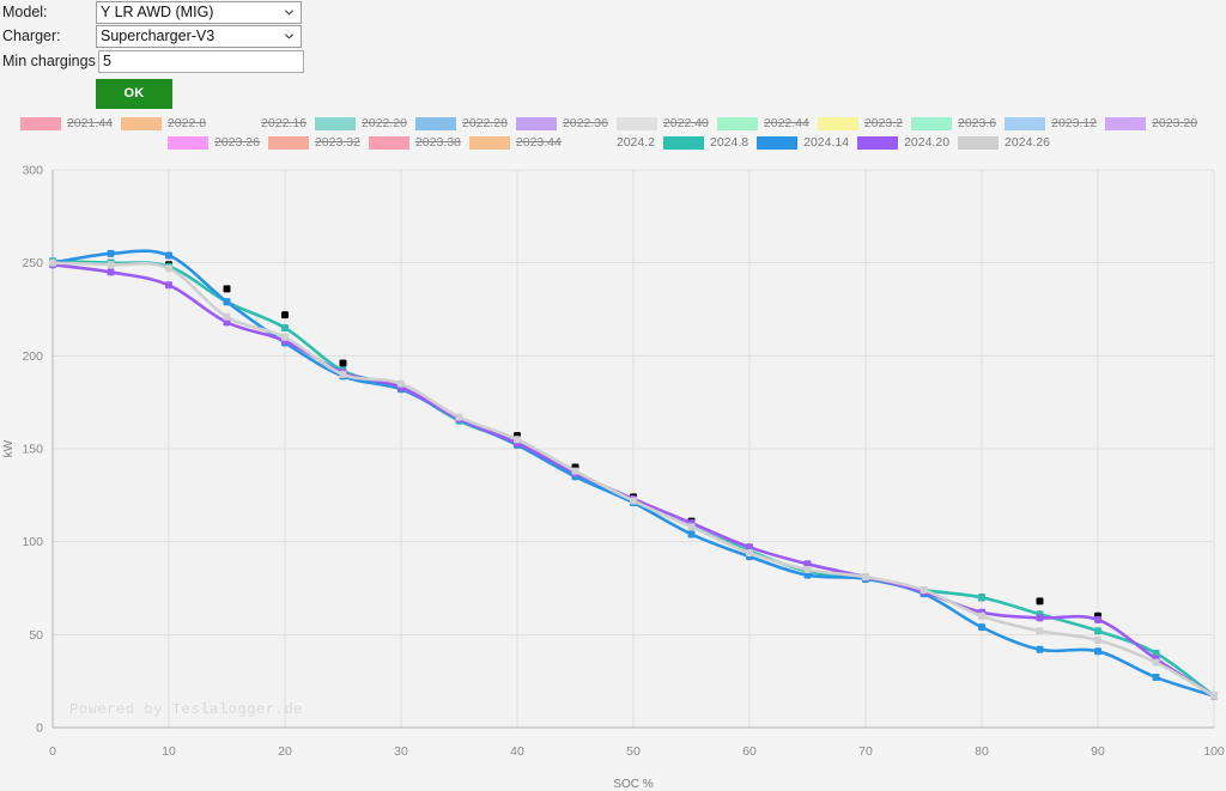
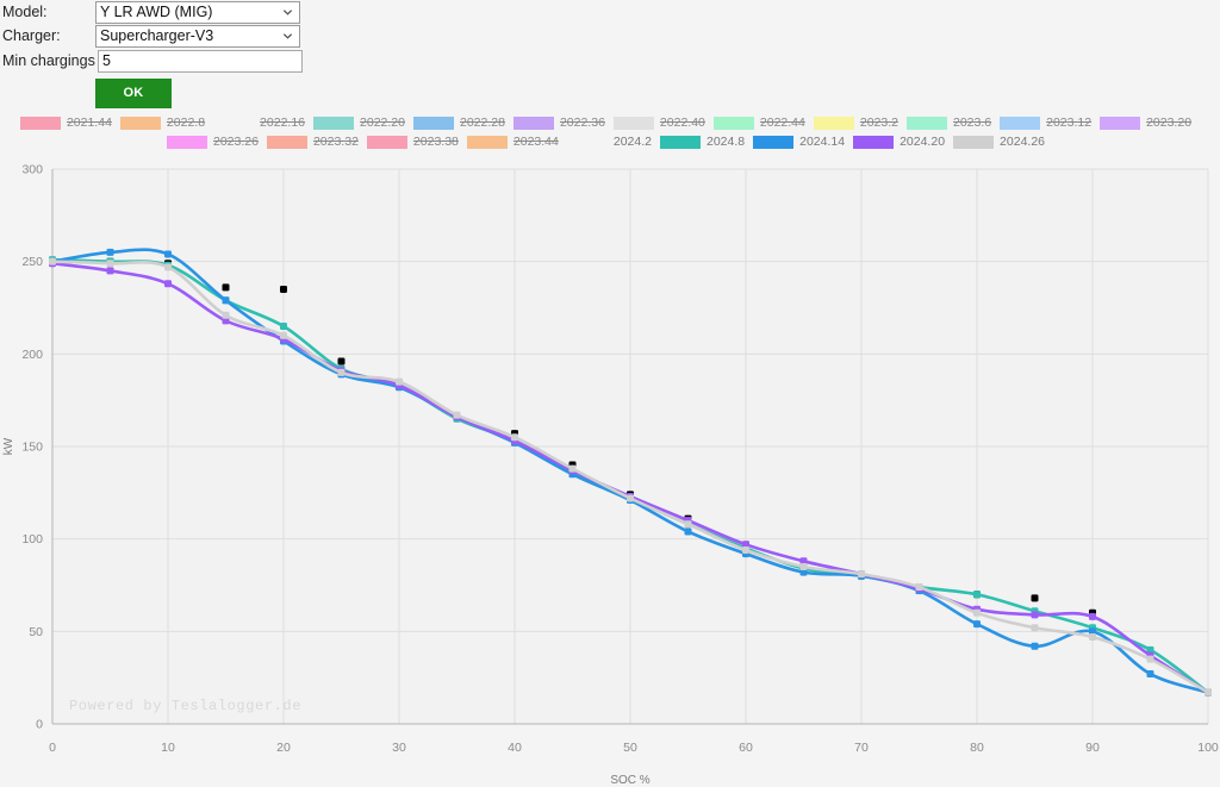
2024.2/20: 222 -> 235
2024.14/90: 41 -> 50
